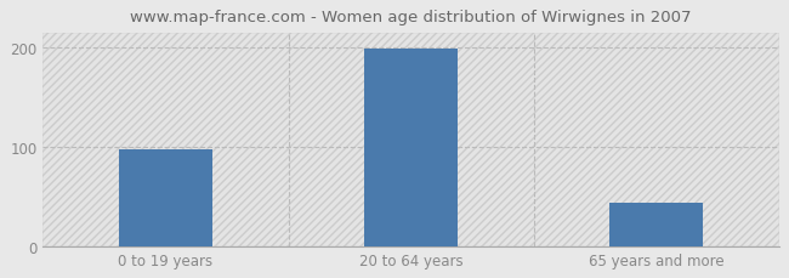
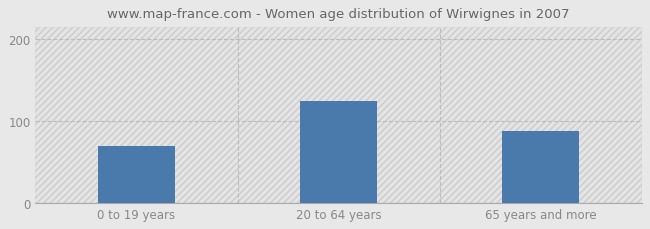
0 to 19 years: 98 -> 70
20 to 64 years: 199 -> 124
65 years and more: 44 -> 88
